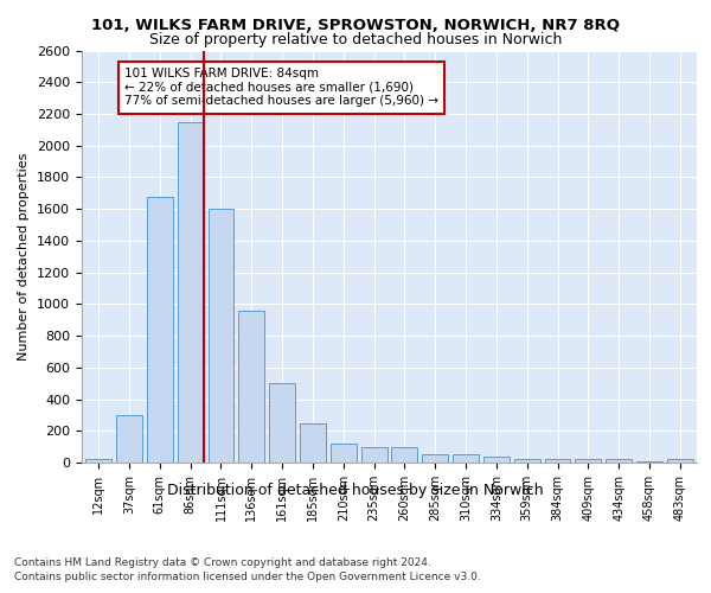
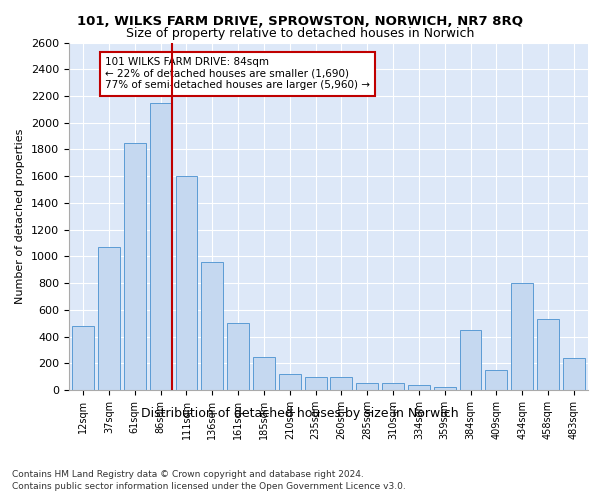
12sqm: 20 -> 480
37sqm: 300 -> 1070
61sqm: 1680 -> 1850
384sqm: 20 -> 450
409sqm: 20 -> 150
434sqm: 20 -> 800
458sqm: 0 -> 530
483sqm: 20 -> 240
